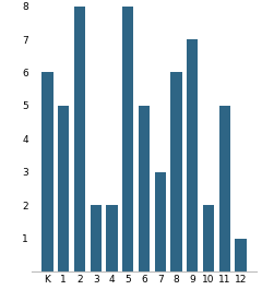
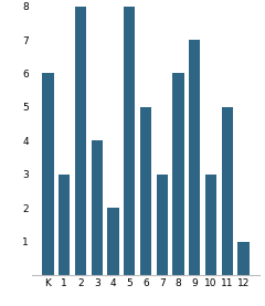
1: 5 -> 3
3: 2 -> 4
10: 2 -> 3
